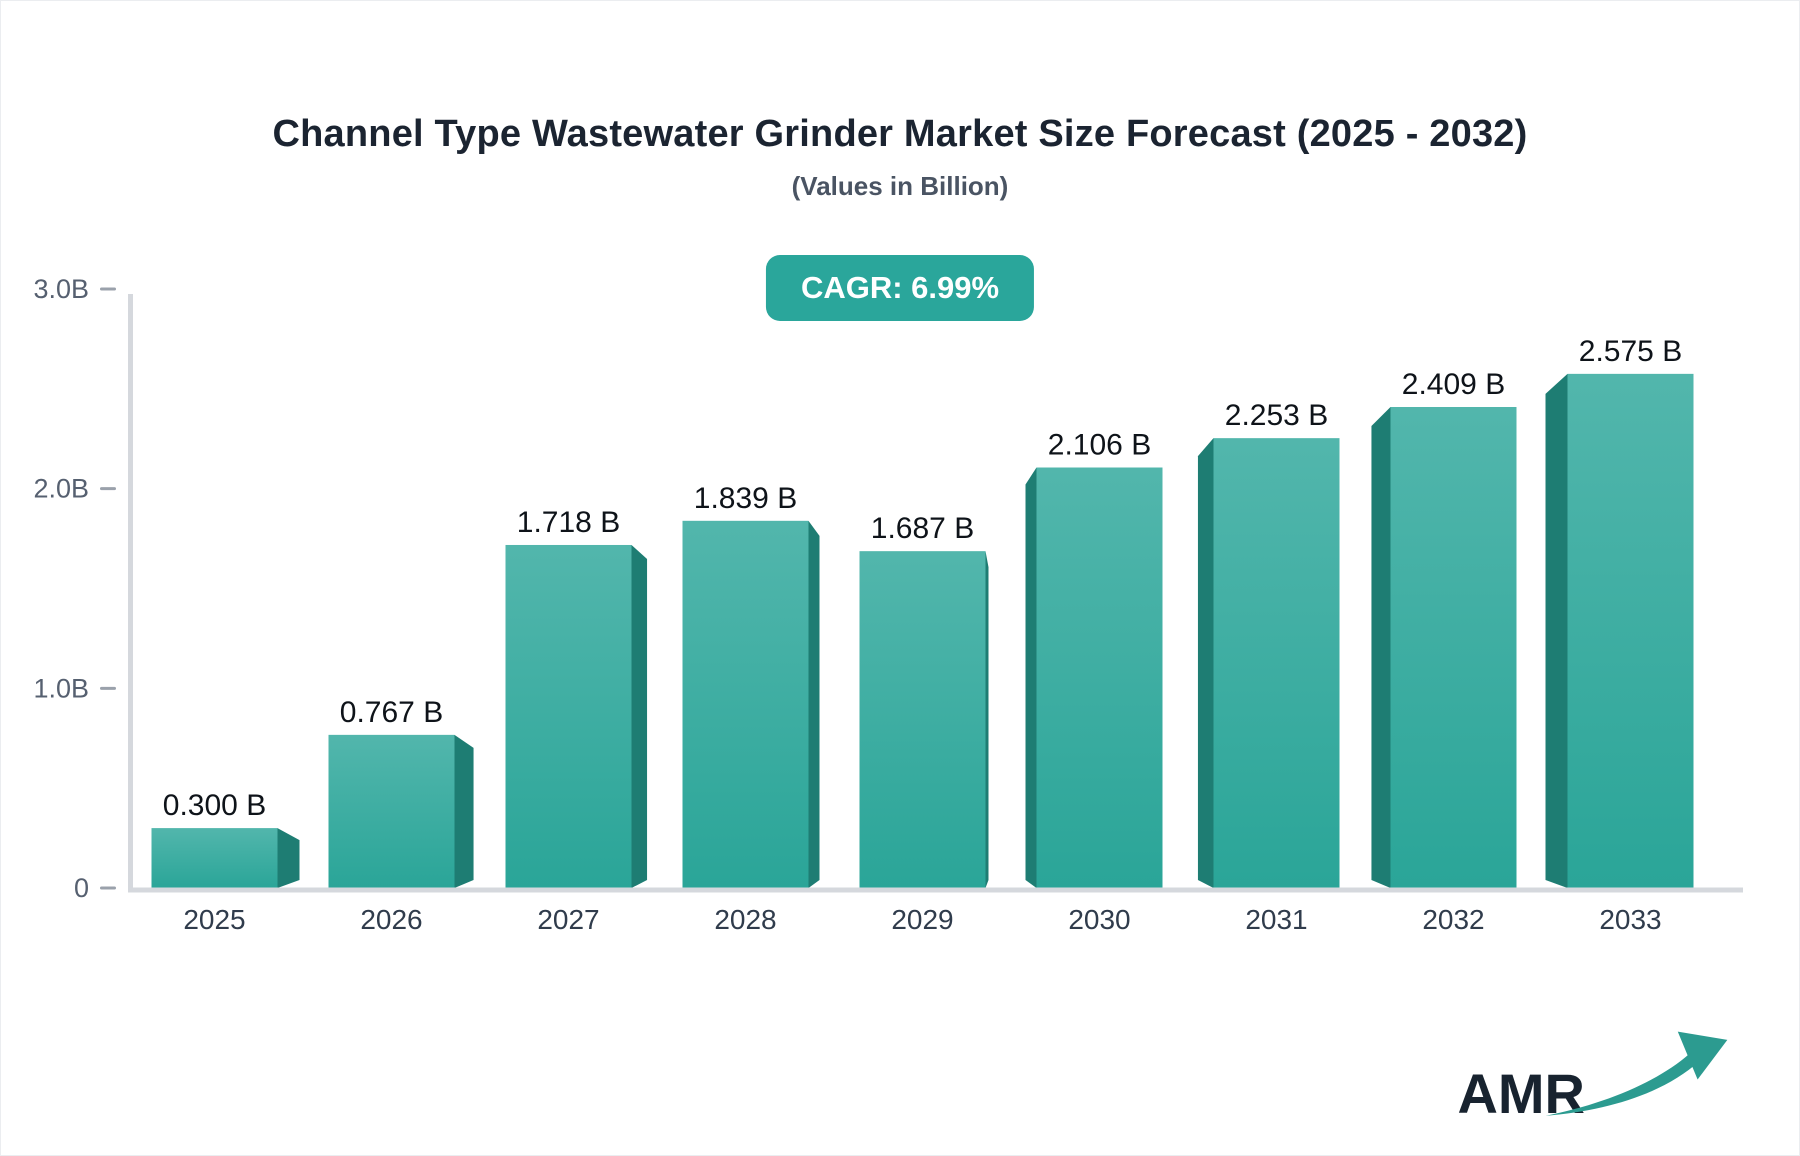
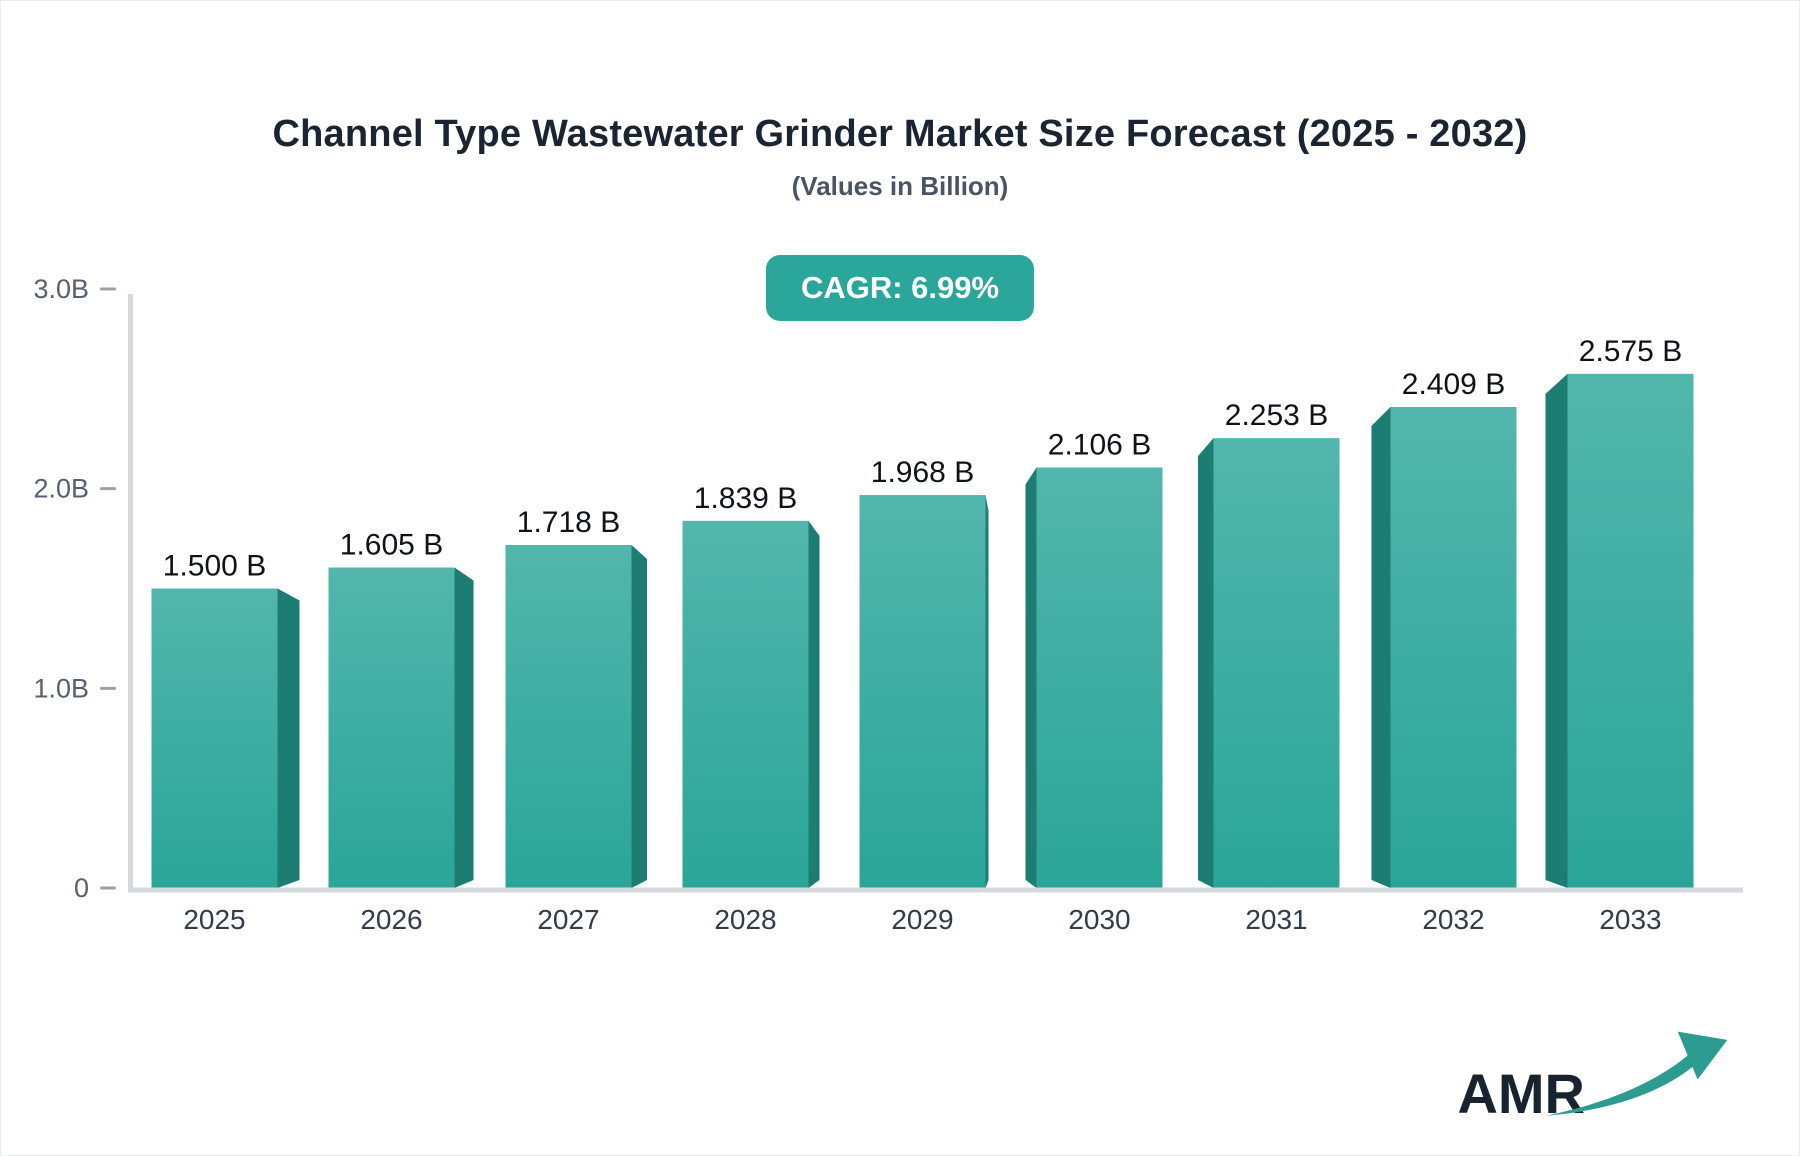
2025: 0.300 -> 1.500
2026: 0.767 -> 1.605
2029: 1.687 -> 1.968
